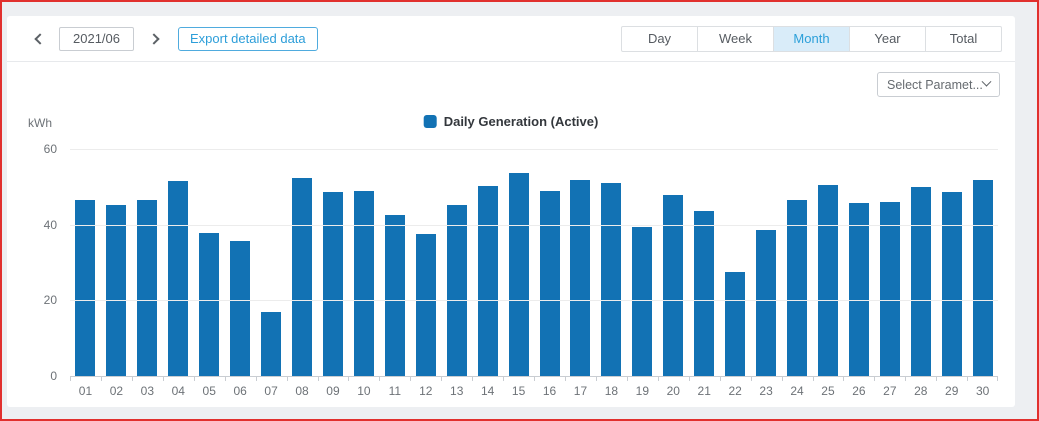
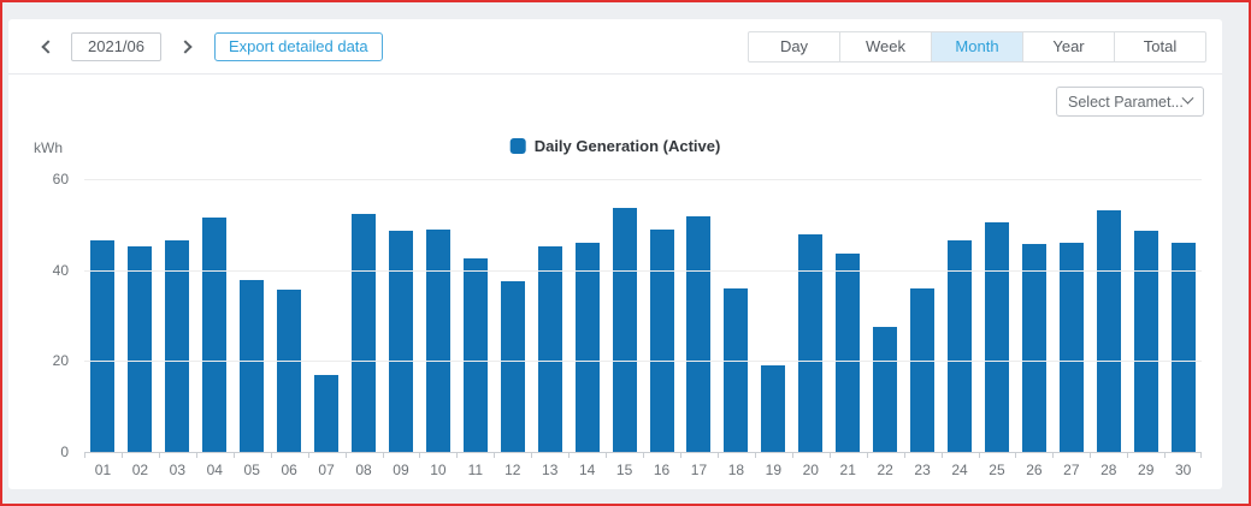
14: 50 -> 46
18: 51 -> 36
19: 39 -> 19
23: 39 -> 36
28: 50 -> 53
30: 52 -> 46
